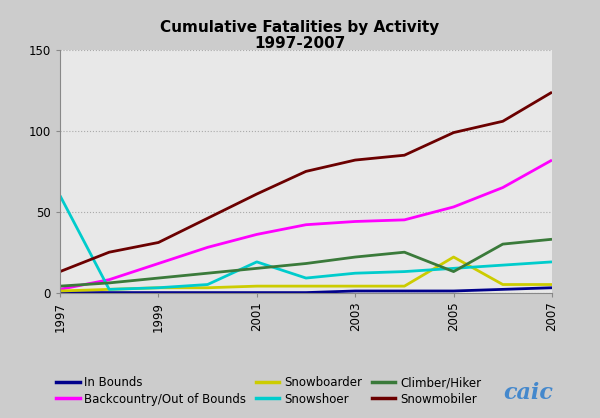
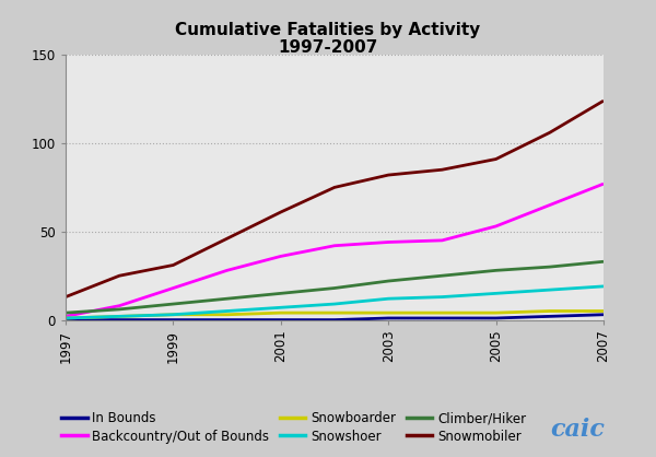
Snowshoer/1997: 60 -> 1
Snowshoer/2001: 19 -> 7
Snowboarder/2005: 22 -> 4
Climber/Hiker/2005: 13 -> 28
Snowmobiler/2005: 99 -> 91
Backcountry/Out of Bounds/2007: 82 -> 77
